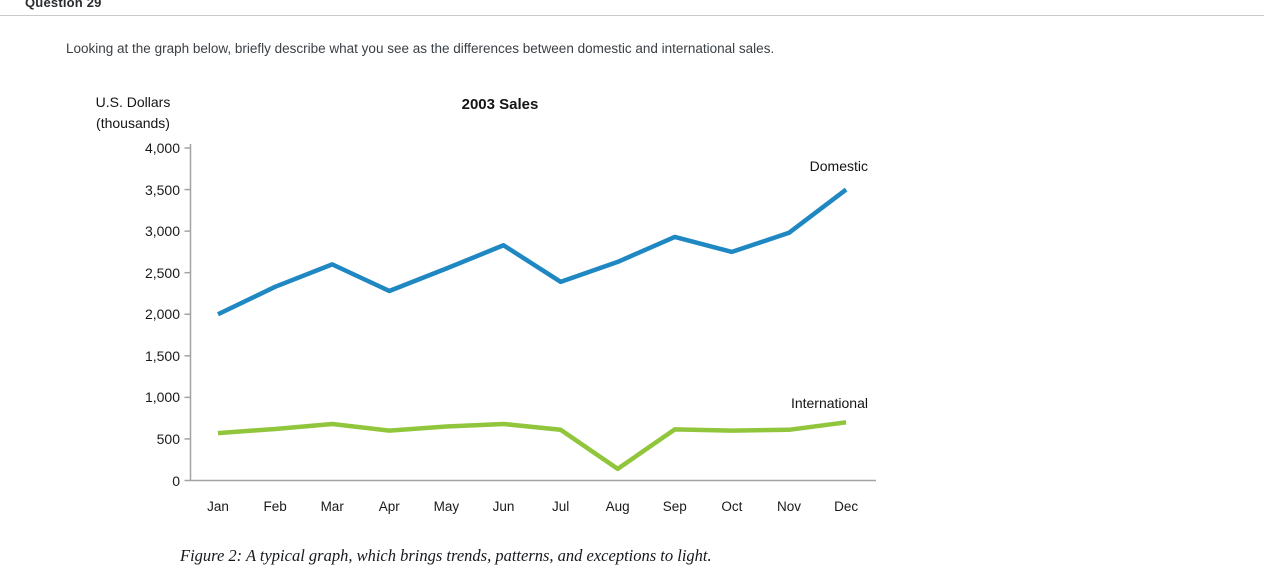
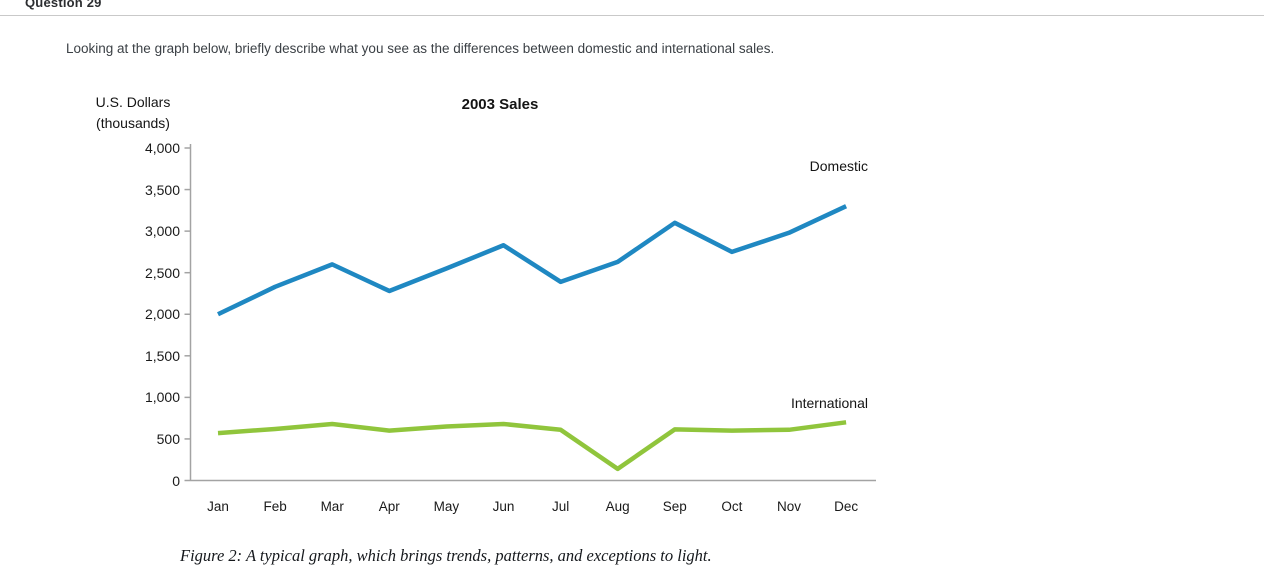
Domestic/Sep: 2900 -> 3100
Domestic/Dec: 3500 -> 3300
